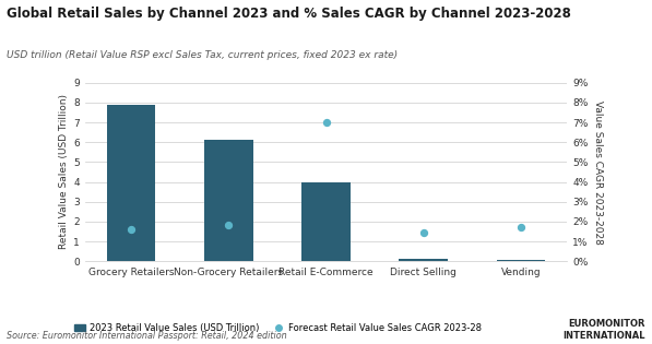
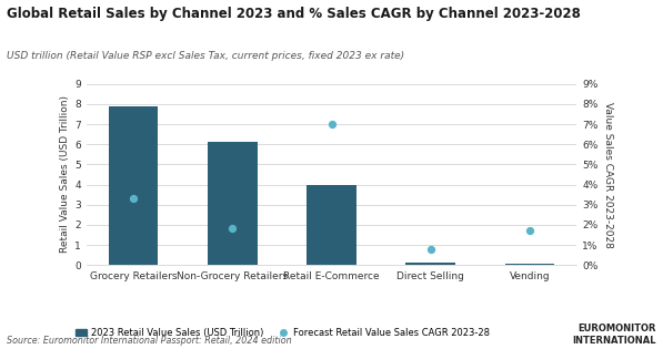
Forecast Retail Value Sales CAGR 2023-28/Grocery Retailers: 1.6% -> 3.3%
Forecast Retail Value Sales CAGR 2023-28/Direct Selling: 1.4% -> 0.8%
